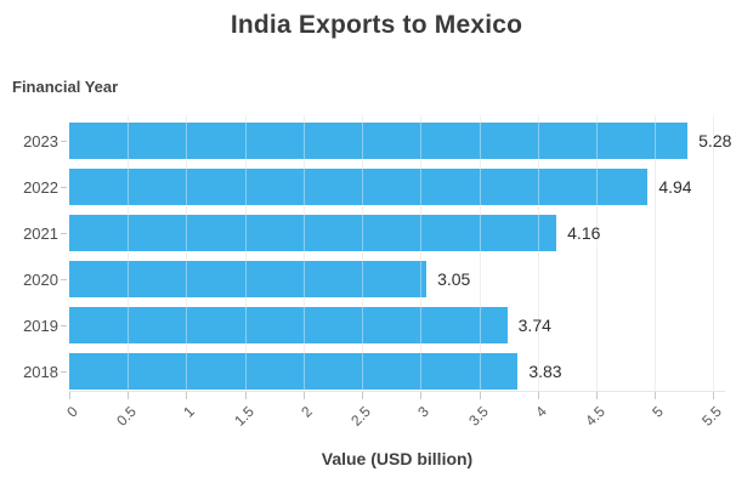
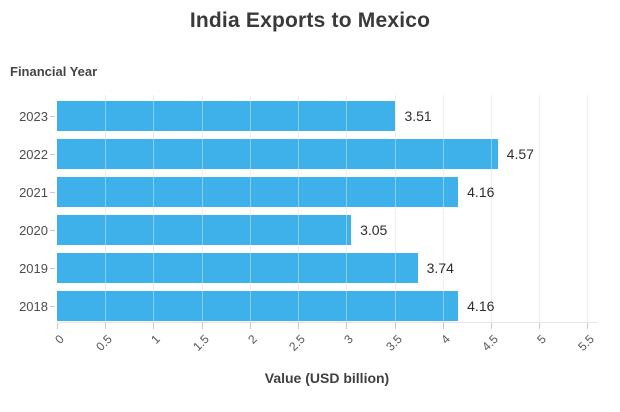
2023: 5.28 -> 3.51
2022: 4.94 -> 4.57
2018: 3.83 -> 4.16
